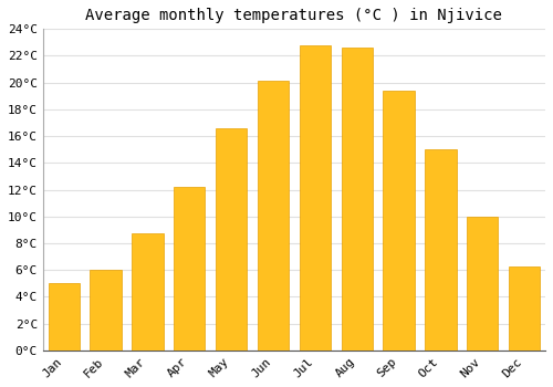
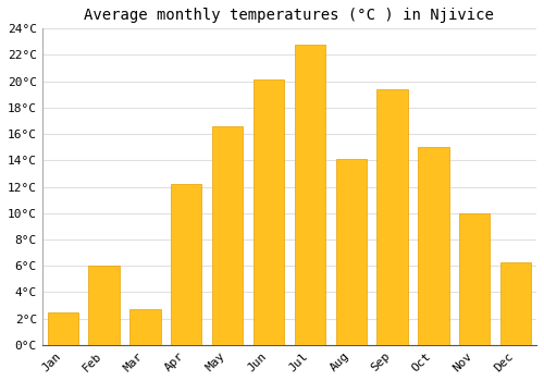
Jan: 5.0°C -> 2.5°C
Mar: 8.7°C -> 2.7°C
Aug: 22.6°C -> 14.1°C
